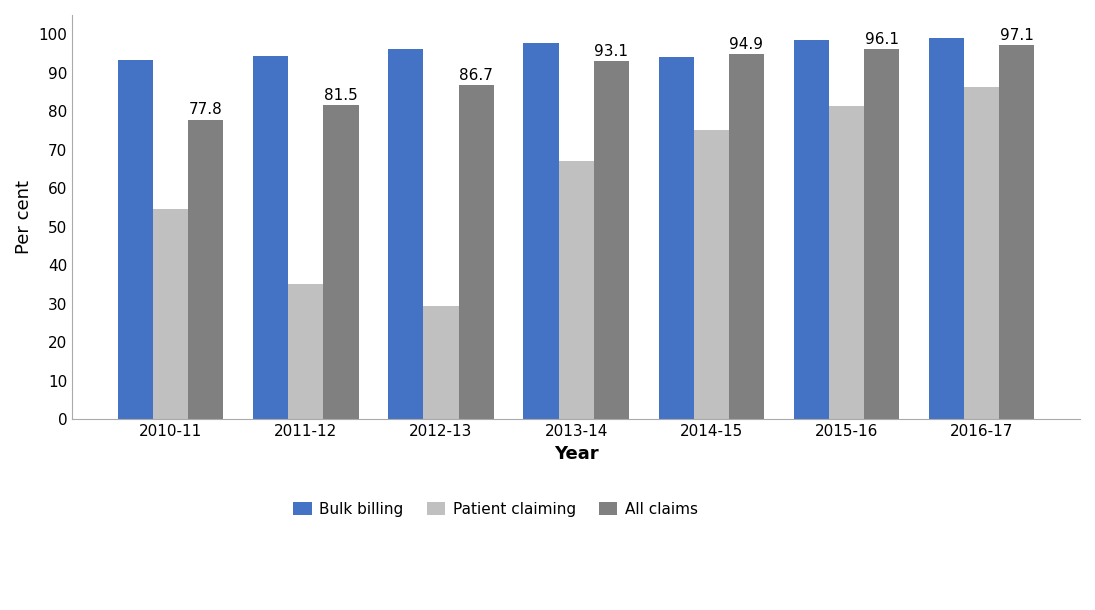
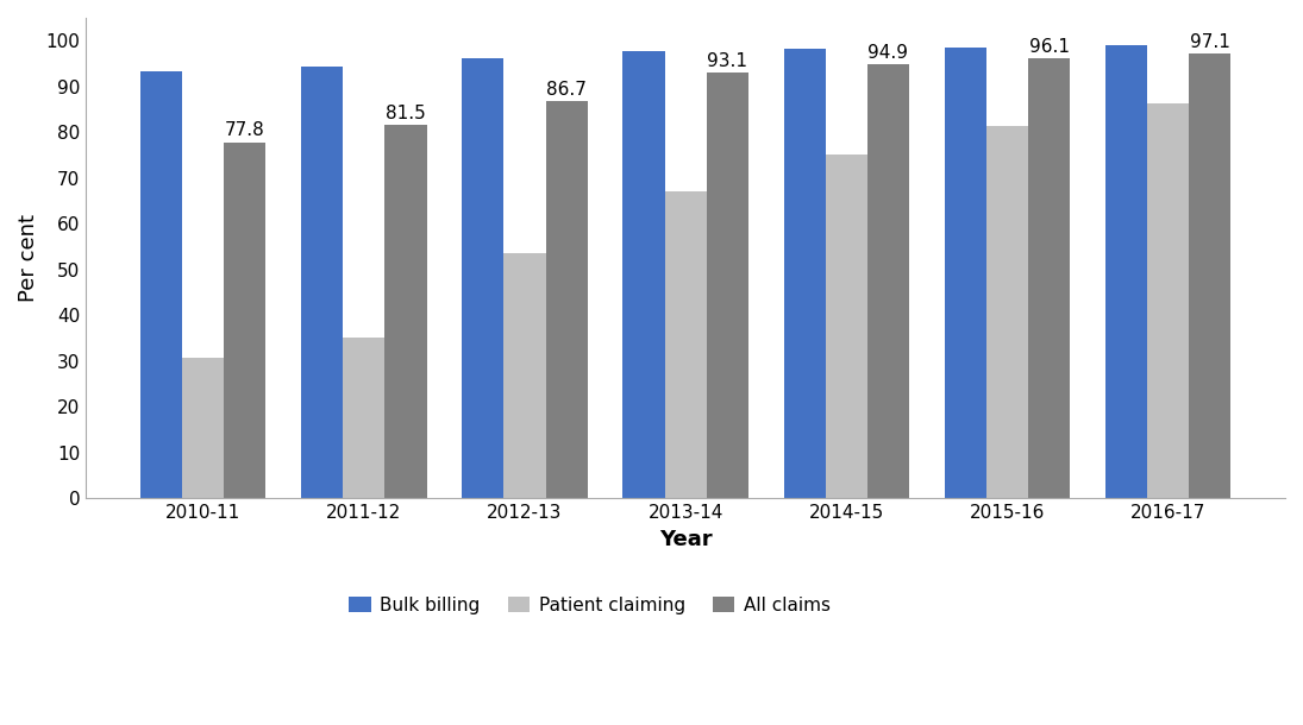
Patient claiming/2010-11: 54.5 -> 30.7
Patient claiming/2012-13: 29.5 -> 53.5
Bulk billing/2014-15: 94.0 -> 98.2
